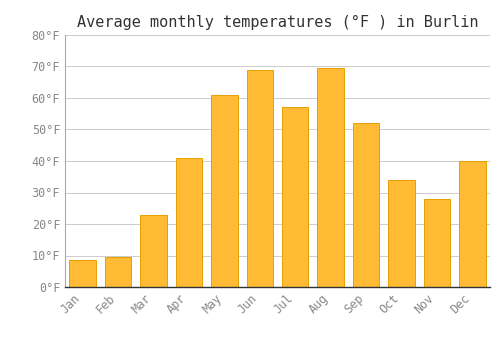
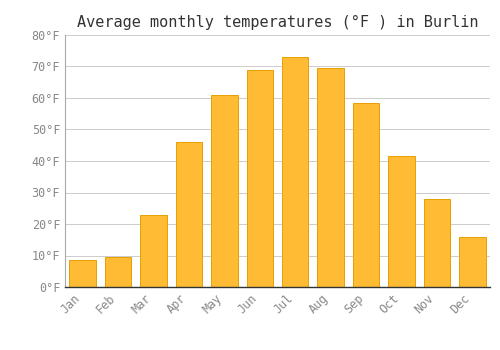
Apr: 41.0°F -> 46.0°F
Jul: 57.0°F -> 73.0°F
Sep: 52.0°F -> 58.5°F
Oct: 34.0°F -> 41.5°F
Dec: 40.0°F -> 16.0°F
